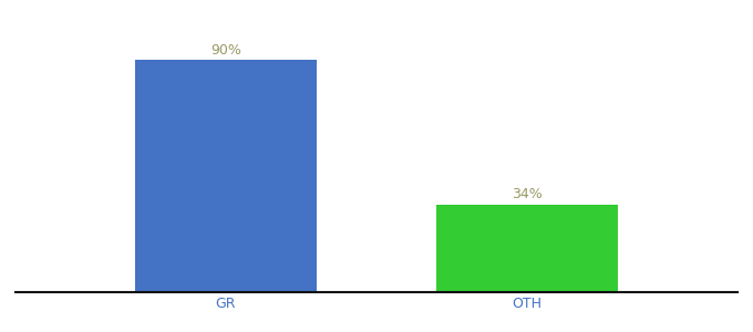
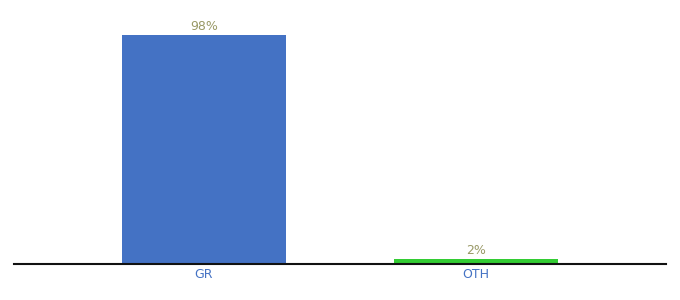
GR: 90% -> 98%
OTH: 34% -> 2%
